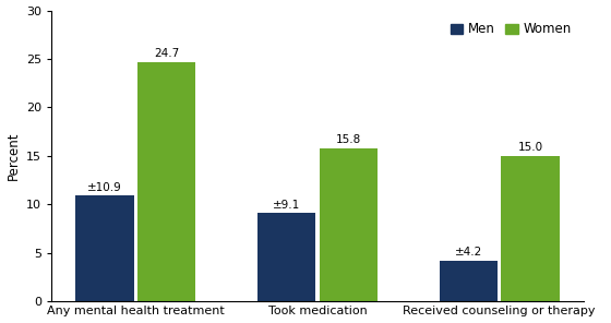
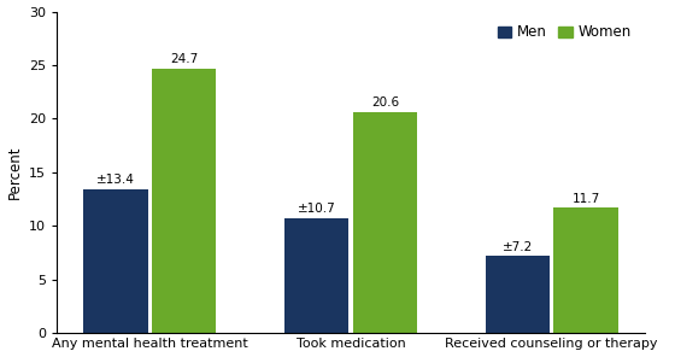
Men/Any mental health treatment: ±10.9 -> ±13.4
Men/Took medication: ±9.1 -> ±10.7
Women/Took medication: 15.8 -> 20.6
Men/Received counseling or therapy: ±4.2 -> ±7.2
Women/Received counseling or therapy: 15.0 -> 11.7
